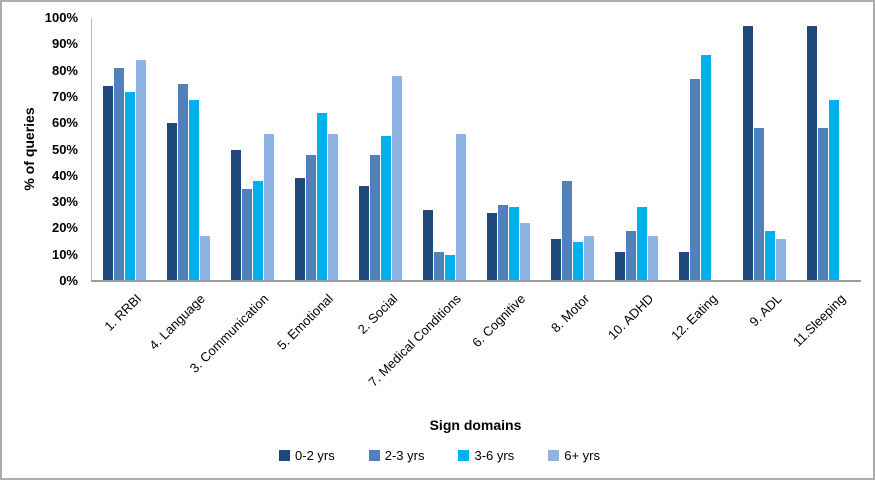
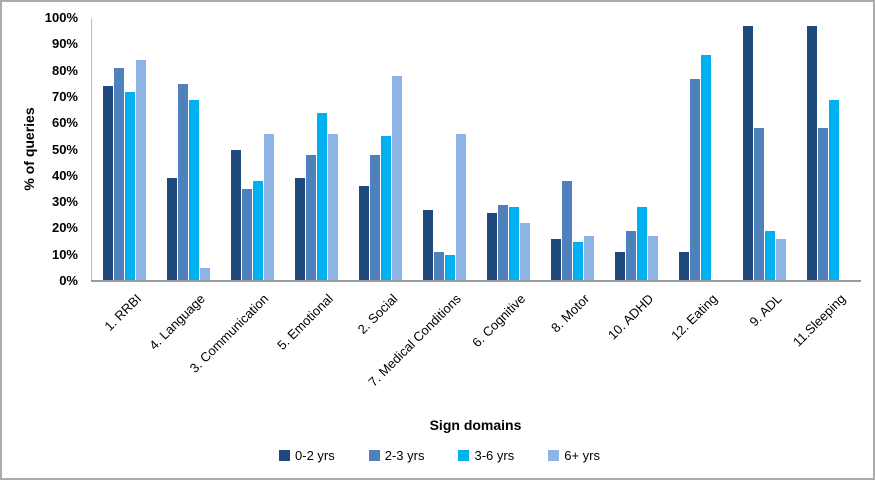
0-2 yrs/4. Language: 60% -> 39%
6+ yrs/4. Language: 17% -> 5%
